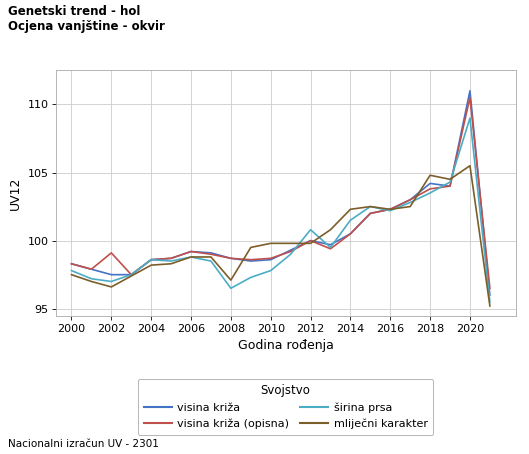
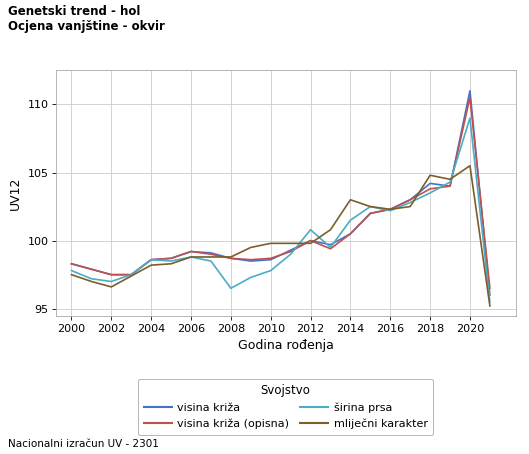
visina križa (opisna)/2002: 99.1 -> 97.5
mliječni karakter/2008: 97.1 -> 98.8
mliječni karakter/2014: 102.3 -> 103.0
